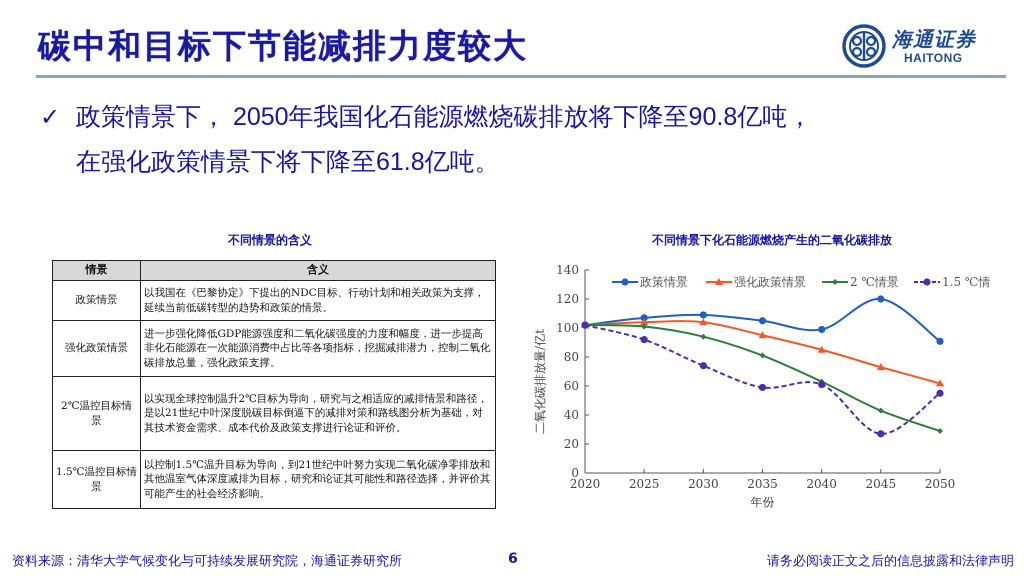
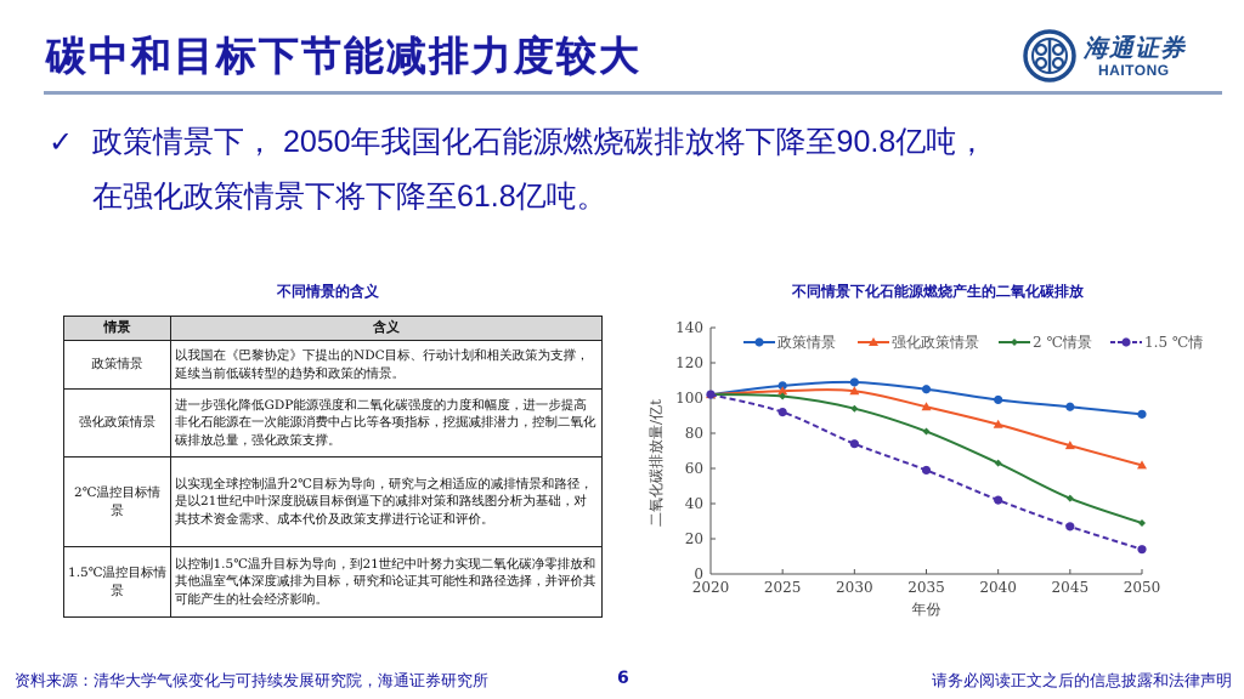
1.5 ℃情景/2040: 61 -> 42
政策情景/2045: 120 -> 95
1.5 ℃情景/2050: 55 -> 14
